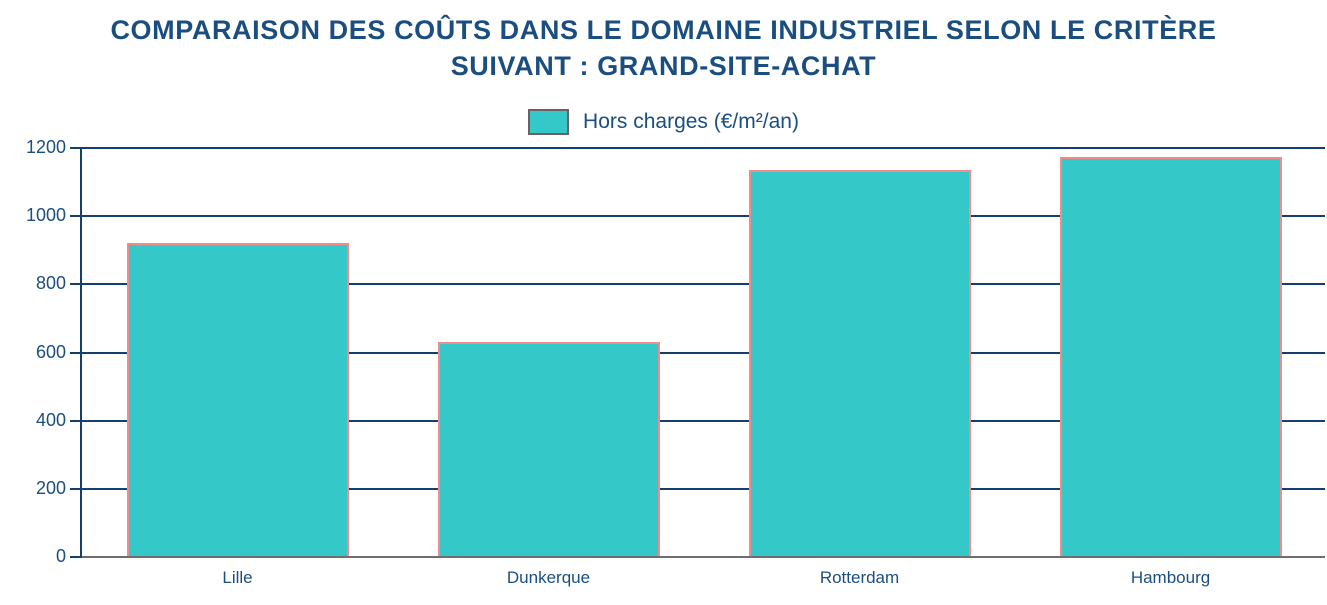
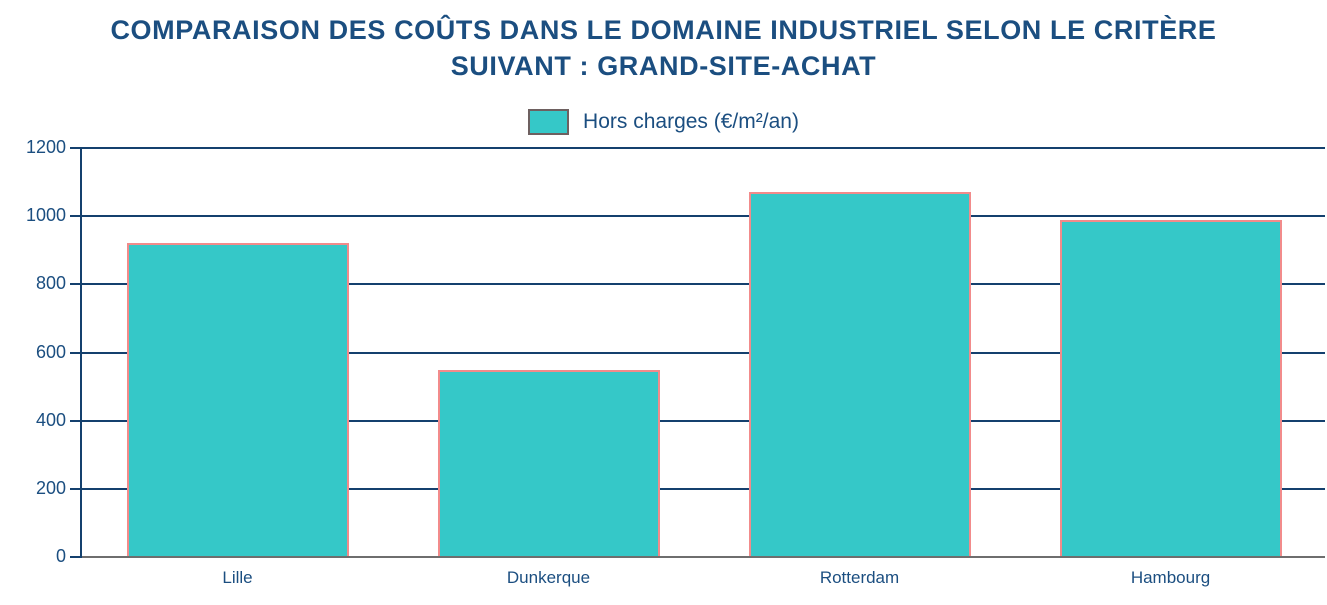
Dunkerque: 630 -> 550
Rotterdam: 1140 -> 1070
Hambourg: 1180 -> 990
